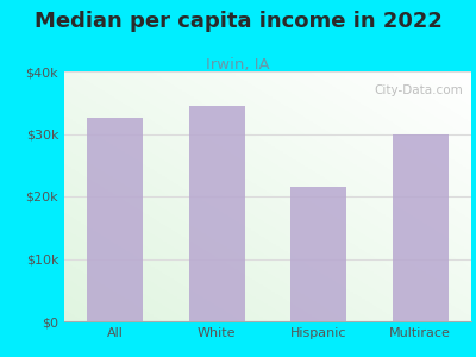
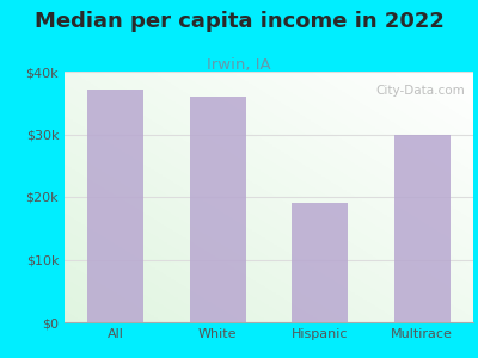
All: $32.5k -> $37.2k
White: $34.5k -> $36.0k
Hispanic: $21.5k -> $19.0k
